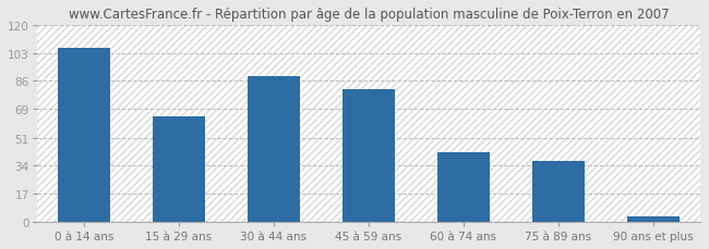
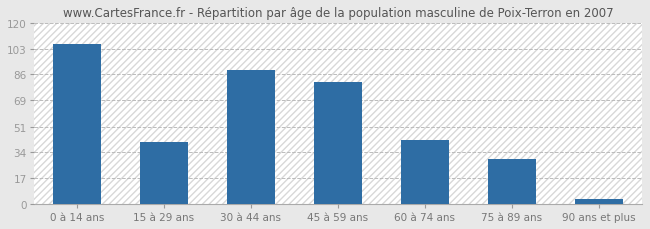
15 à 29 ans: 64 -> 41
75 à 89 ans: 37 -> 30
